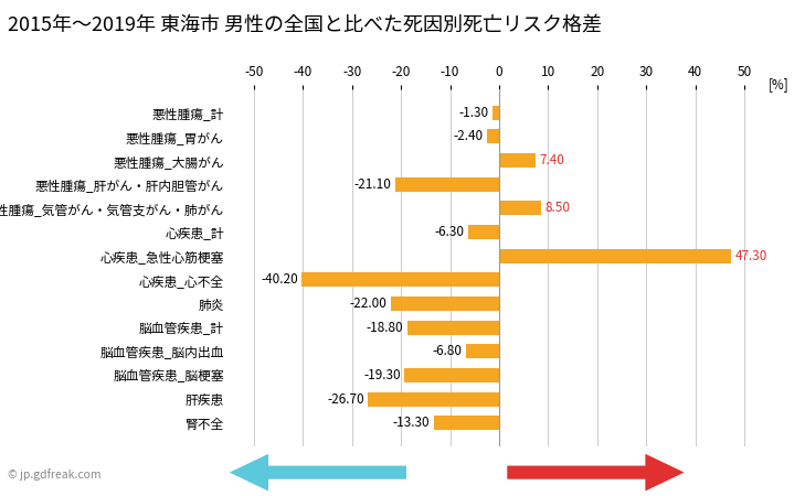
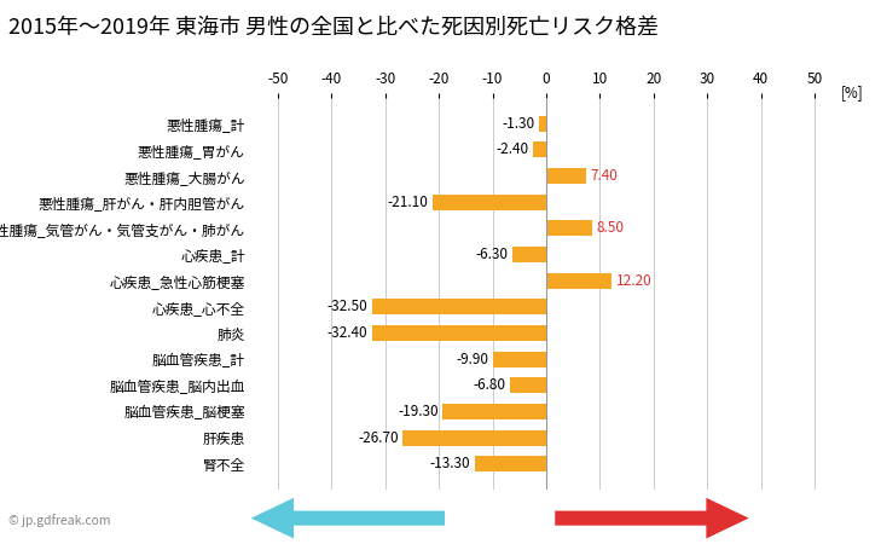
心疾患_急性心筋梗塞: 47.30 -> 12.20
心疾患_心不全: -40.20 -> -32.50
肺炎: -22.00 -> -32.40
脳血管疾患_計: -18.80 -> -9.90
